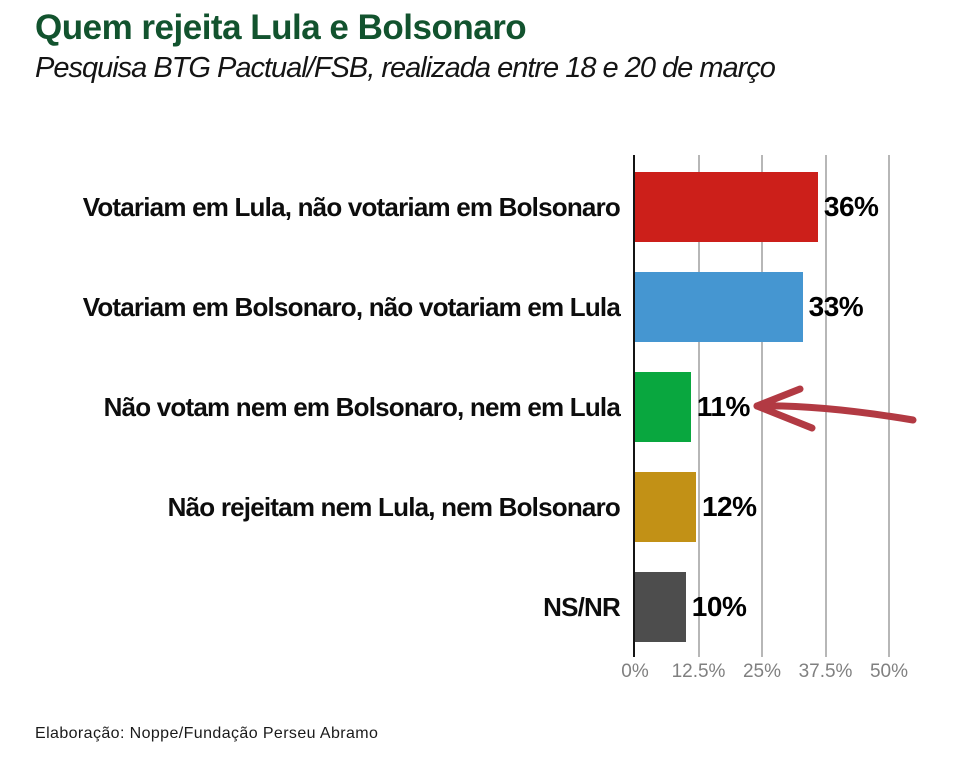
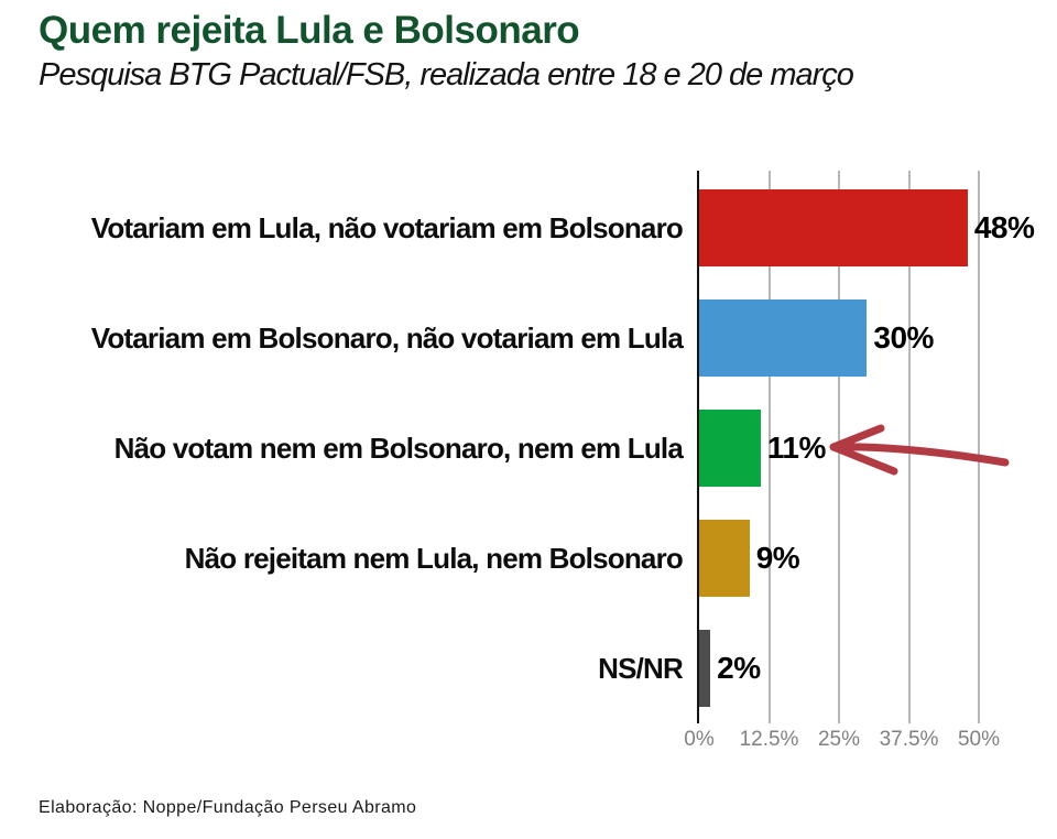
Votariam em Lula, não votariam em Bolsonaro: 36% -> 48%
Votariam em Bolsonaro, não votariam em Lula: 33% -> 30%
Não rejeitam nem Lula, nem Bolsonaro: 12% -> 9%
NS/NR: 10% -> 2%
